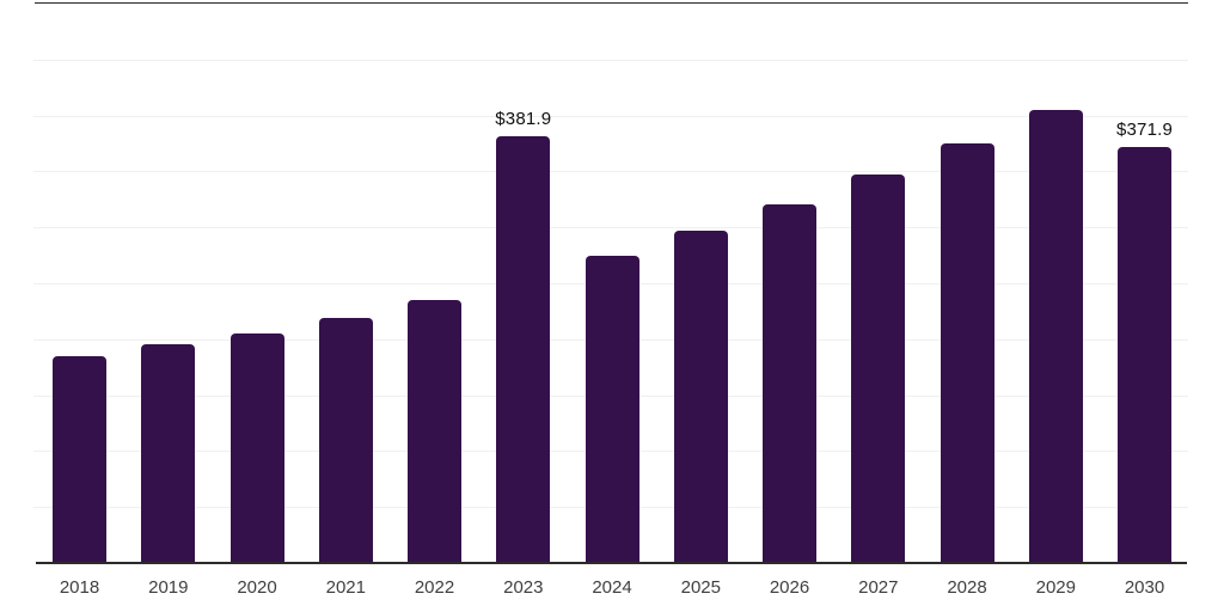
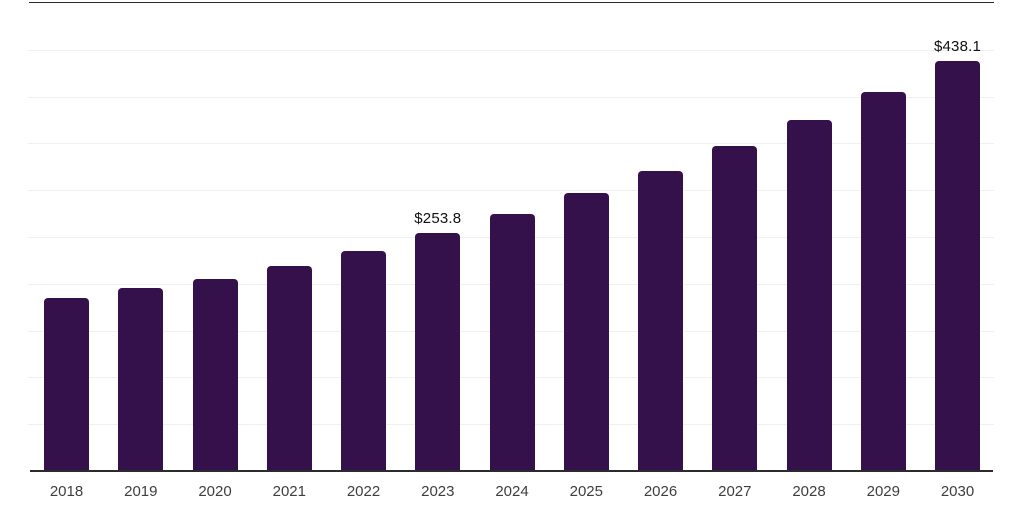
2023: $381.9 -> $253.8
2030: $371.9 -> $438.1
